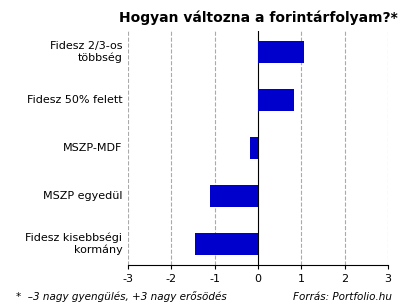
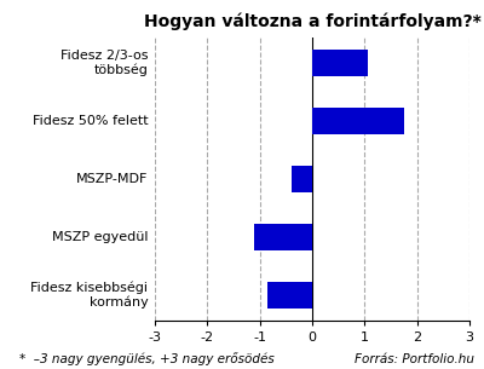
Fidesz 50% felett: 0.82 -> 1.75
MSZP-MDF: -0.18 -> -0.40
Fidesz kisebbségi kormány: -1.45 -> -0.85
